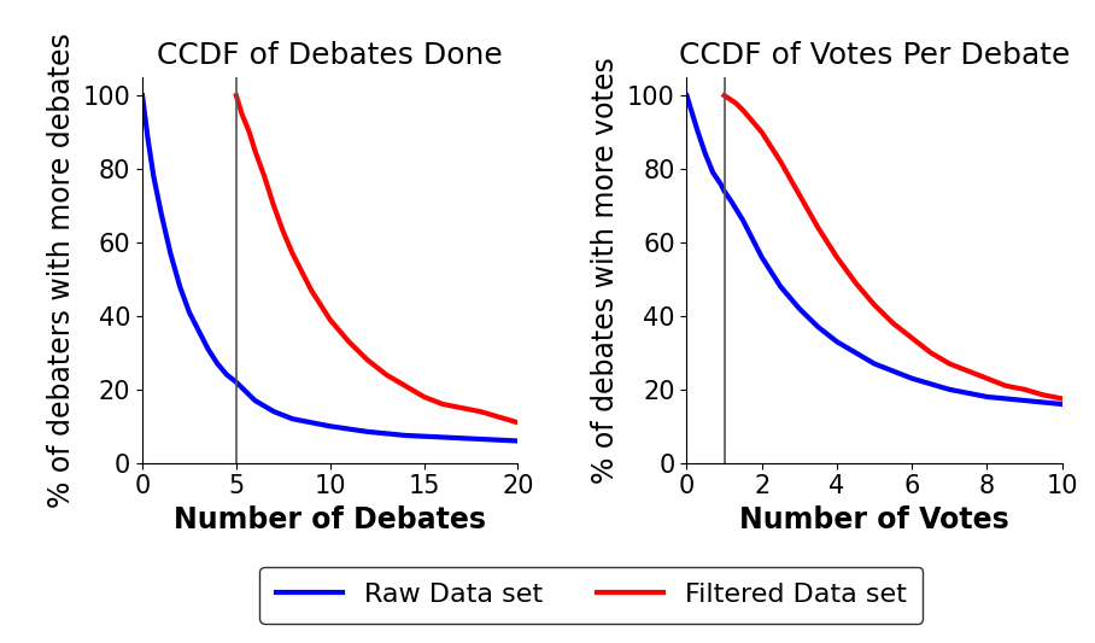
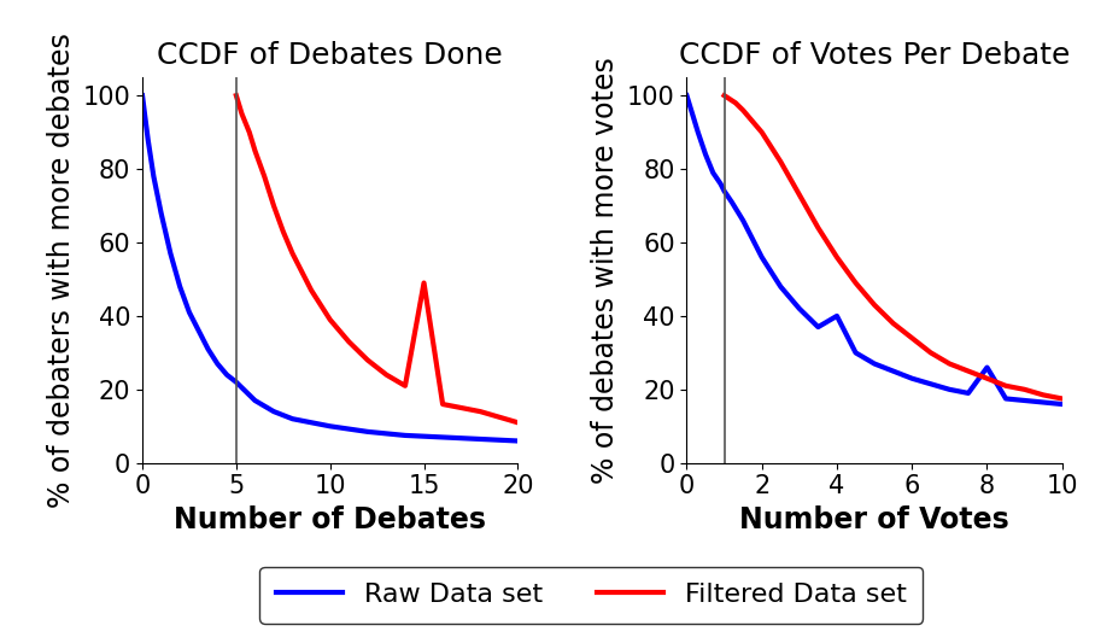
CCDF of Debates Done/Filtered Data set/15: 18.0 -> 49.0
CCDF of Votes Per Debate/Raw Data set/4: 33.0 -> 40.0
CCDF of Votes Per Debate/Raw Data set/8: 18.0 -> 26.0
